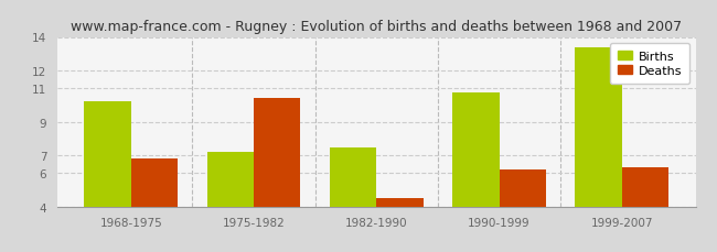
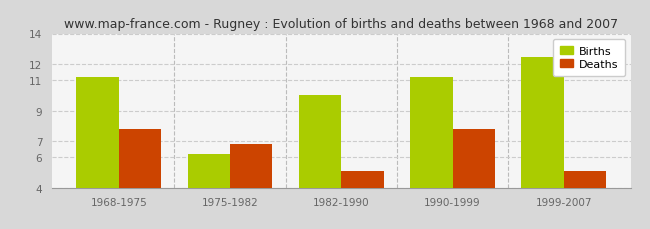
Births/1968-1975: 10.2 -> 11.2
Deaths/1968-1975: 6.8 -> 7.8
Births/1975-1982: 7.2 -> 6.2
Deaths/1975-1982: 10.4 -> 6.8
Births/1982-1990: 7.5 -> 10.0
Deaths/1982-1990: 4.5 -> 5.1
Births/1990-1999: 10.7 -> 11.2
Deaths/1990-1999: 6.2 -> 7.8
Births/1999-2007: 13.4 -> 12.5
Deaths/1999-2007: 6.3 -> 5.1
